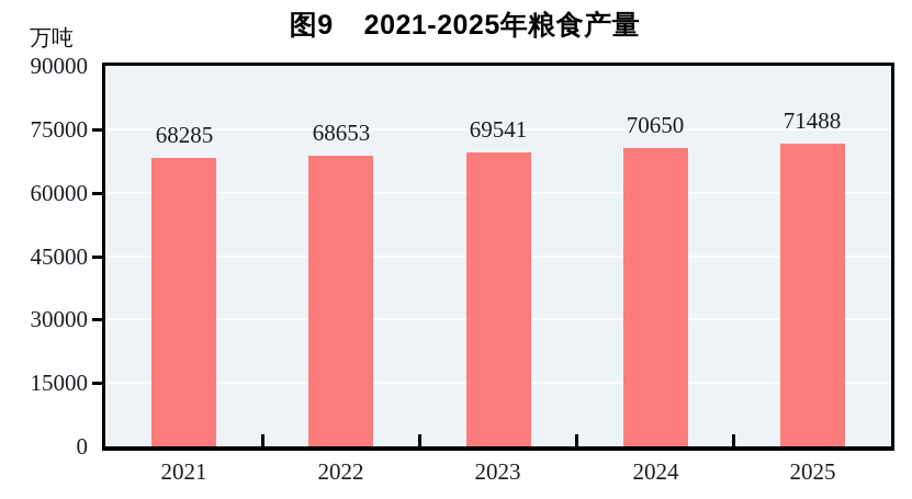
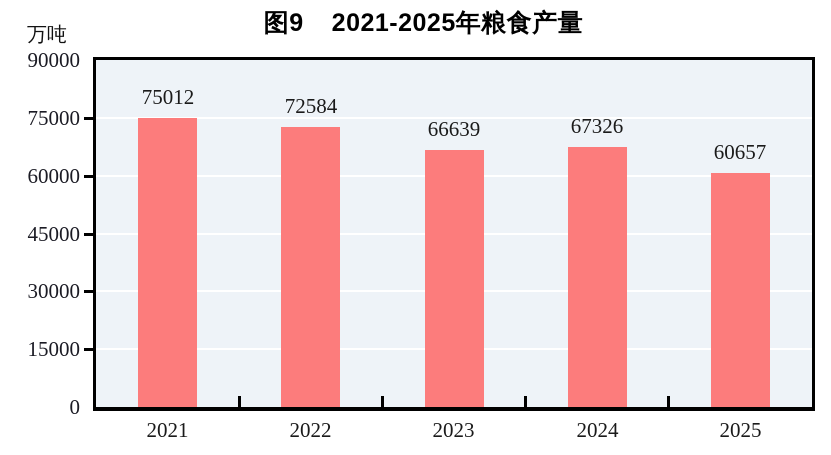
2021: 68285 -> 75012
2022: 68653 -> 72584
2023: 69541 -> 66639
2024: 70650 -> 67326
2025: 71488 -> 60657
